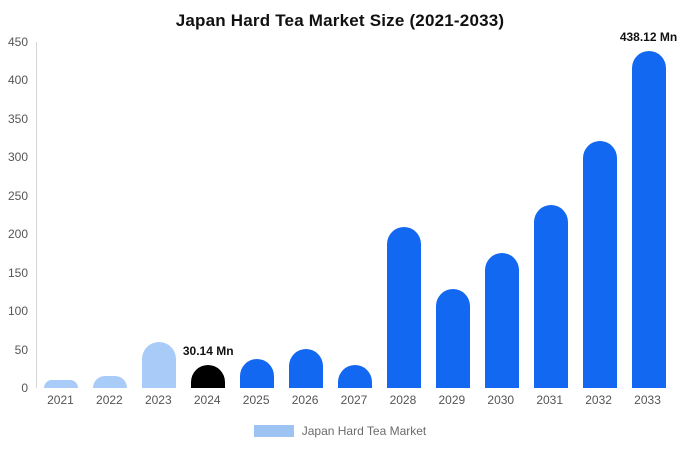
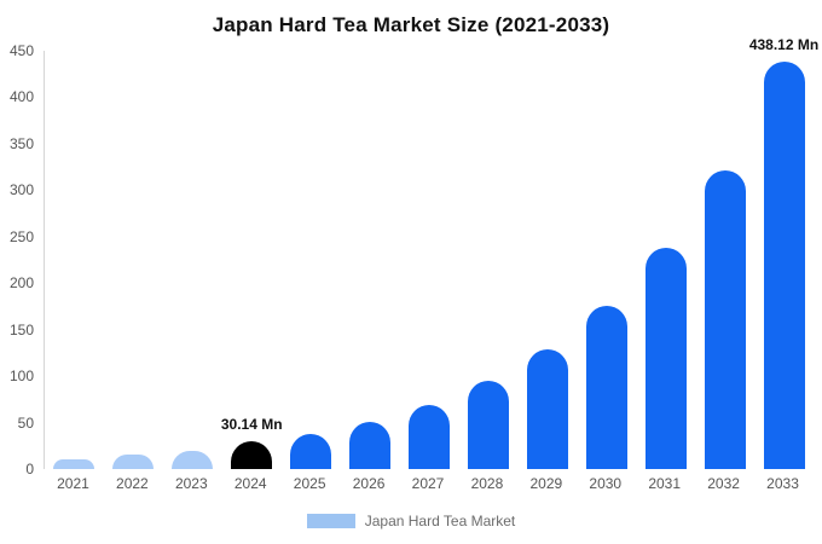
2023: 60 -> 20
2027: 30 -> 70
2028: 210 -> 100
